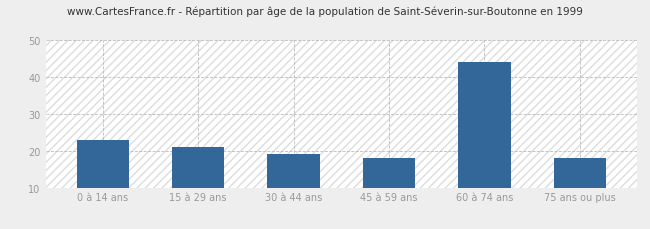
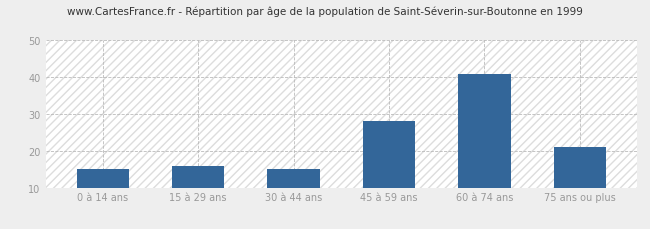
0 à 14 ans: 23 -> 15
15 à 29 ans: 21 -> 16
30 à 44 ans: 19 -> 15
45 à 59 ans: 18 -> 28
60 à 74 ans: 44 -> 41
75 ans ou plus: 18 -> 21
